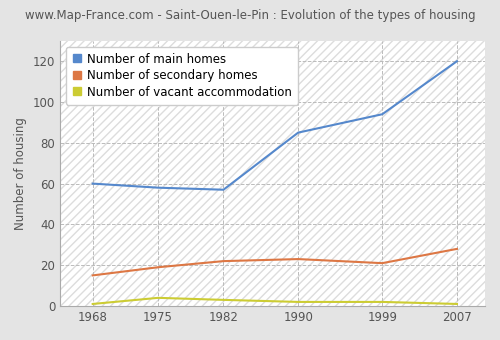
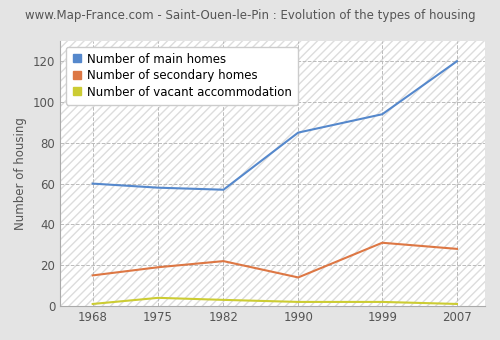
Number of secondary homes/1990: 23 -> 14
Number of secondary homes/1999: 21 -> 31
